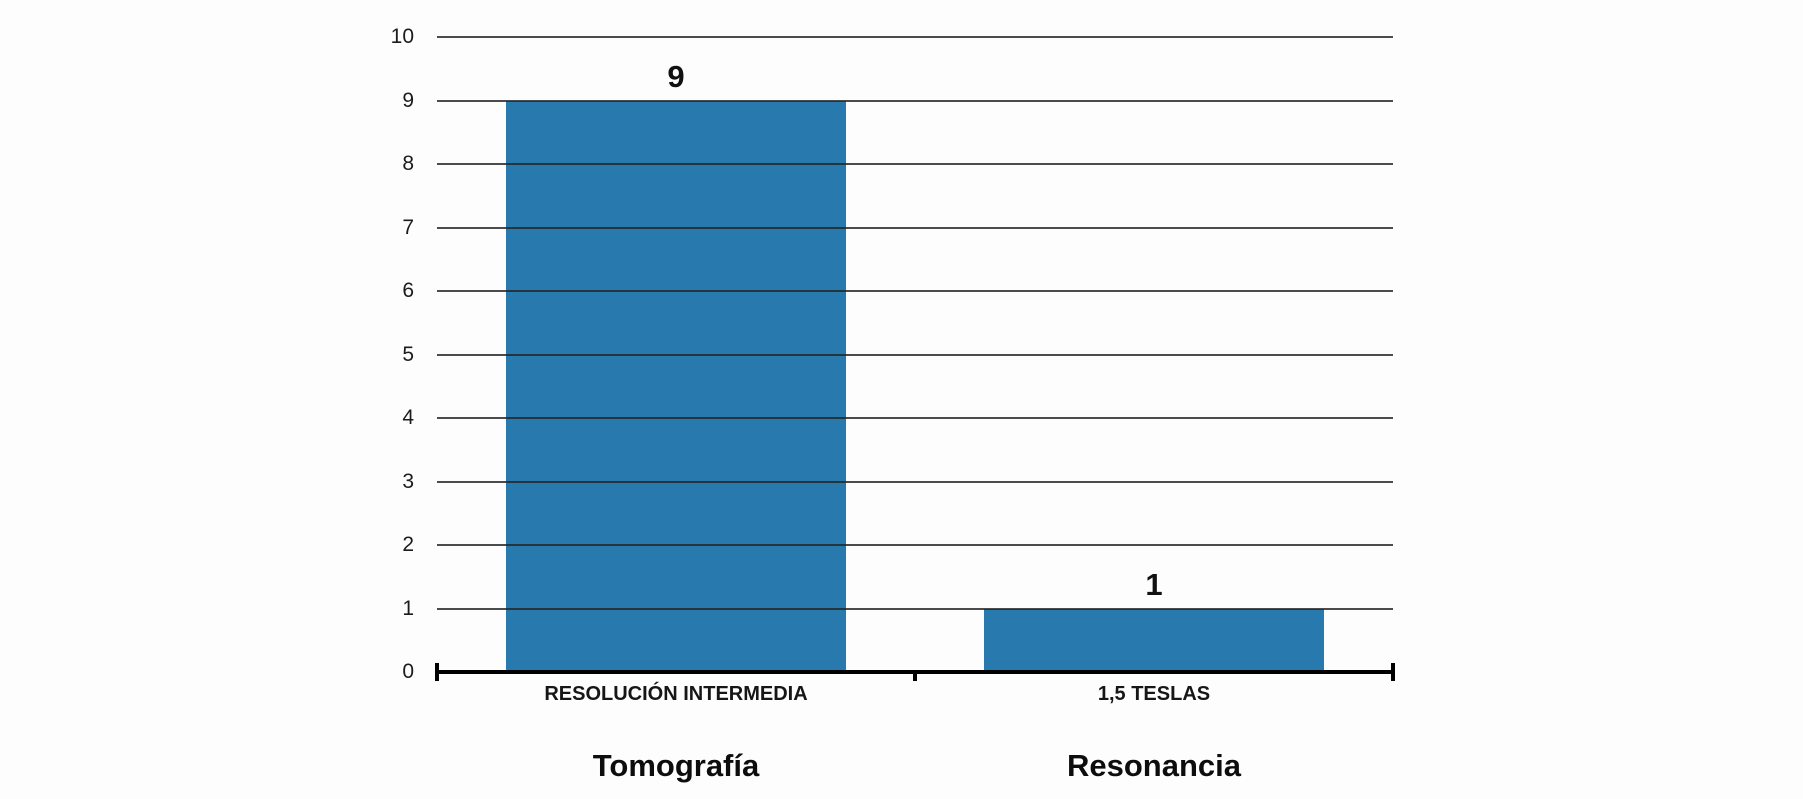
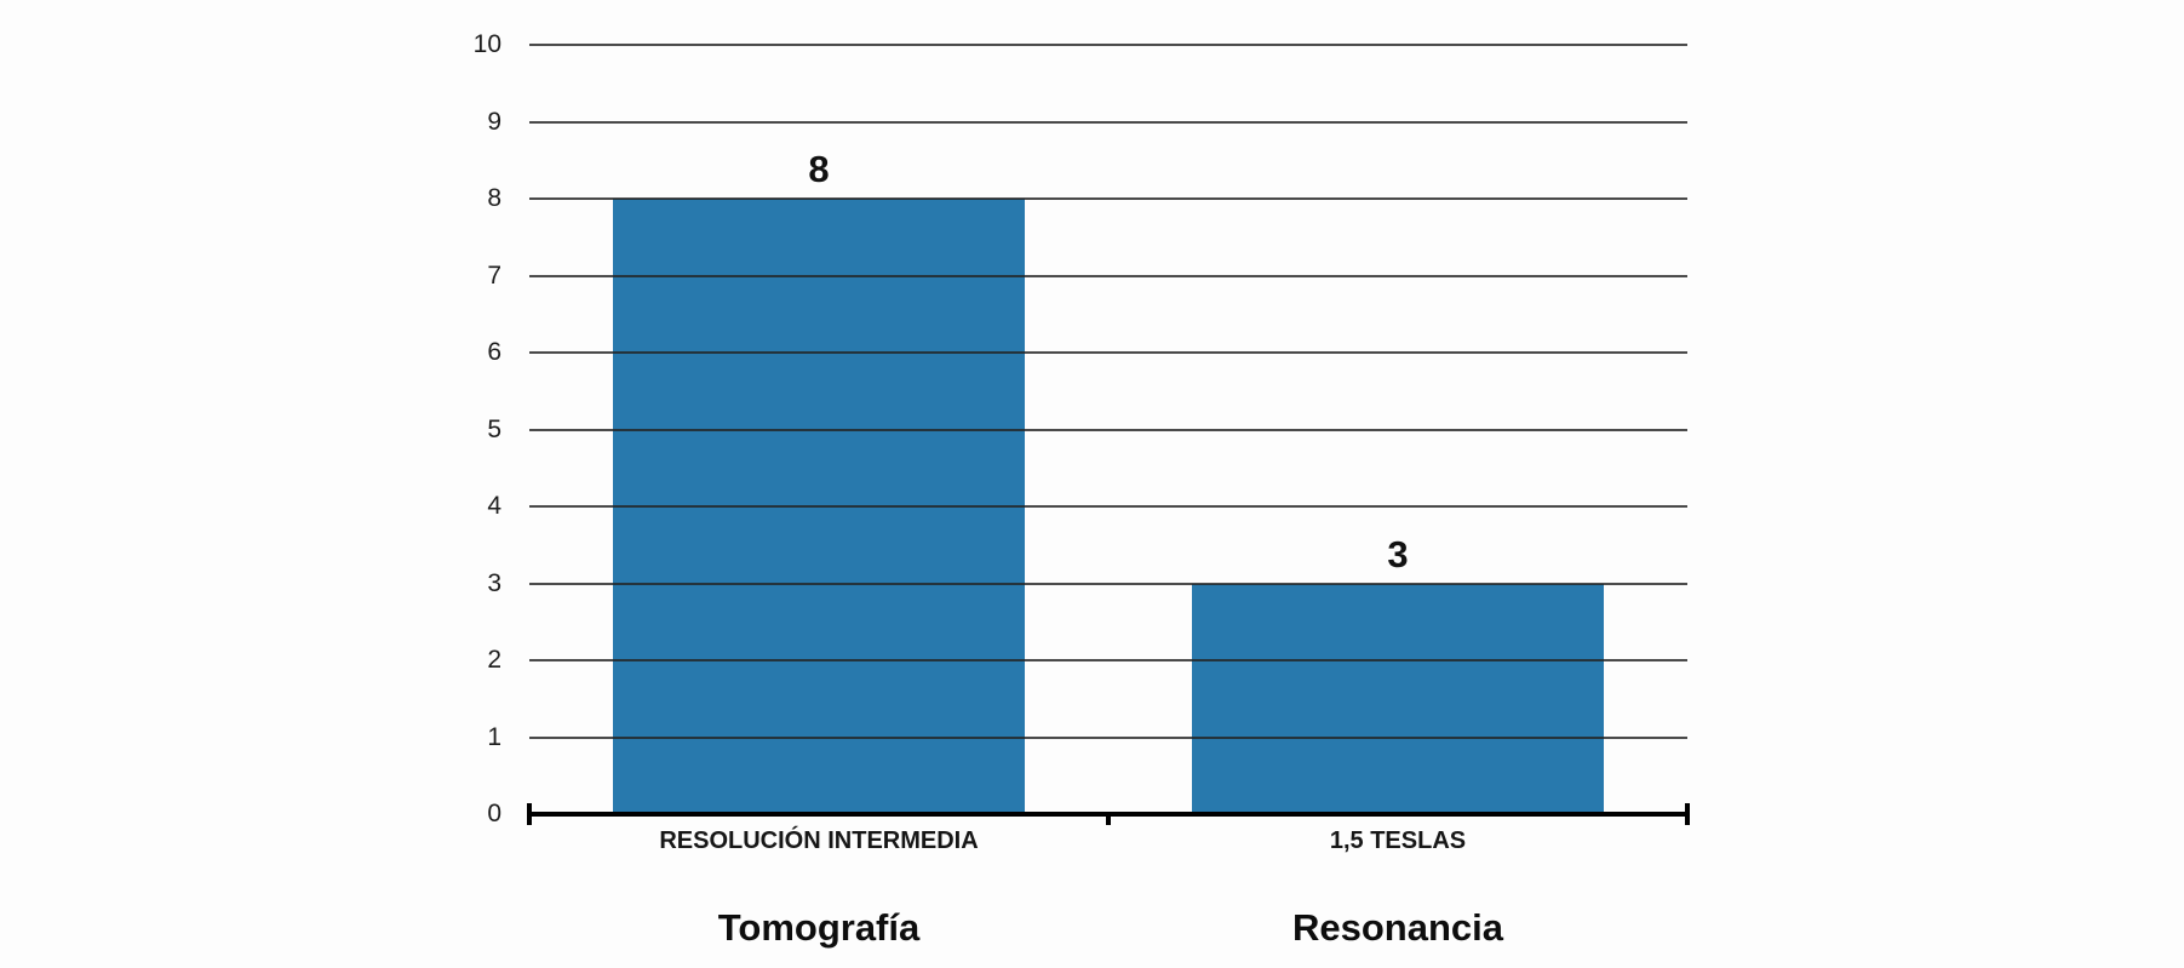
RESOLUCIÓN INTERMEDIA: 9 -> 8
1,5 TESLAS: 1 -> 3
